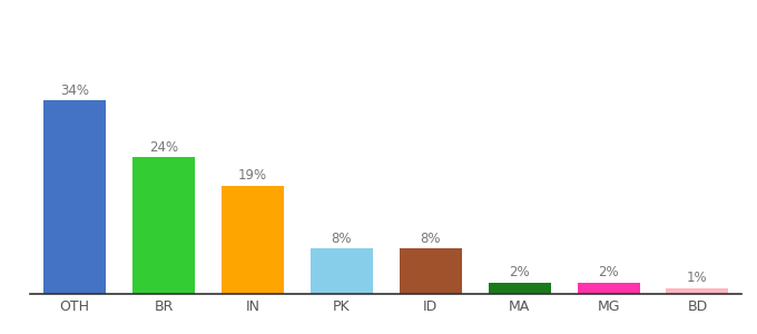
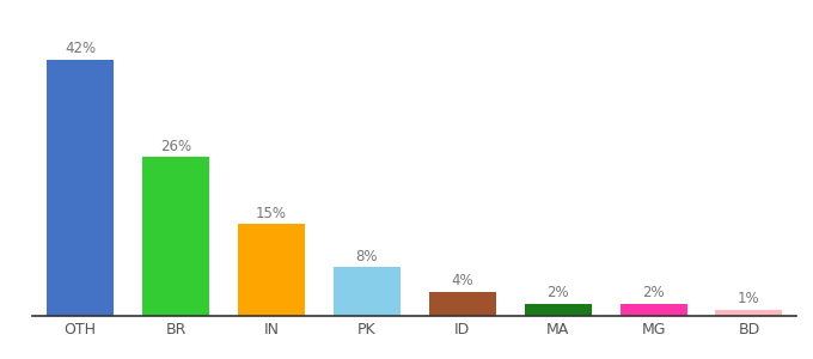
OTH: 34% -> 42%
BR: 24% -> 26%
IN: 19% -> 15%
ID: 8% -> 4%
